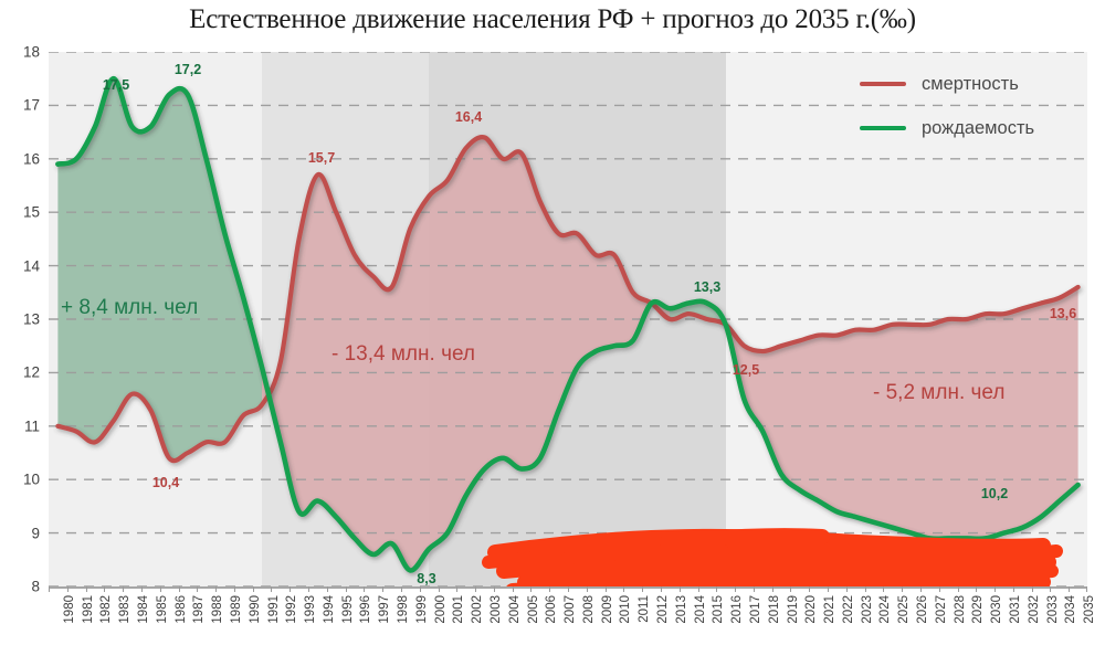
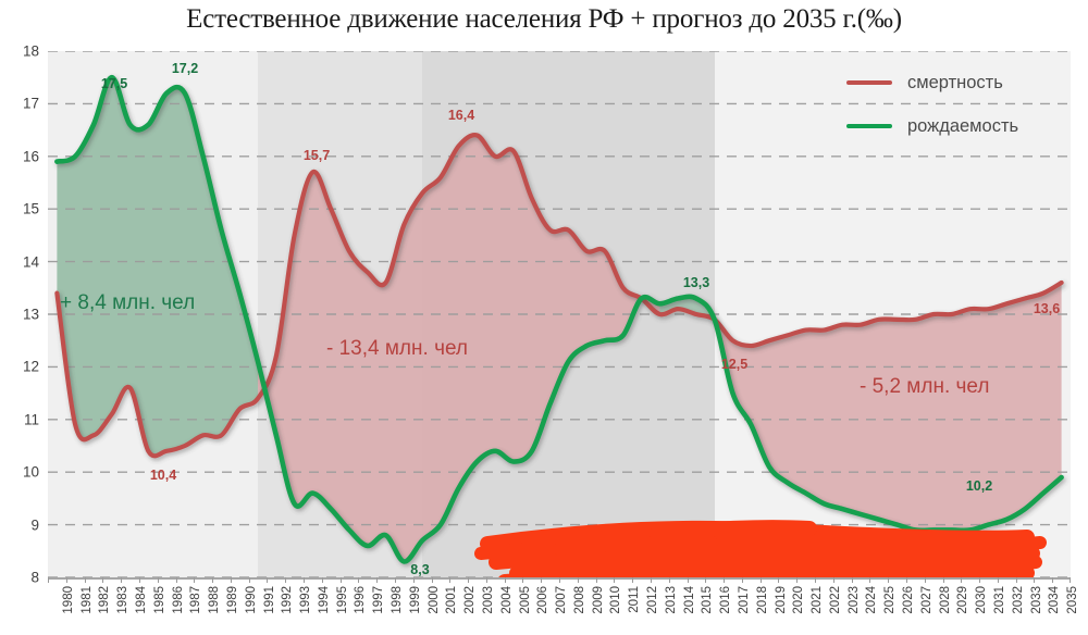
смертность/1980: 11.0 -> 13.4
смертность/1985: 11.3 -> 10.4
